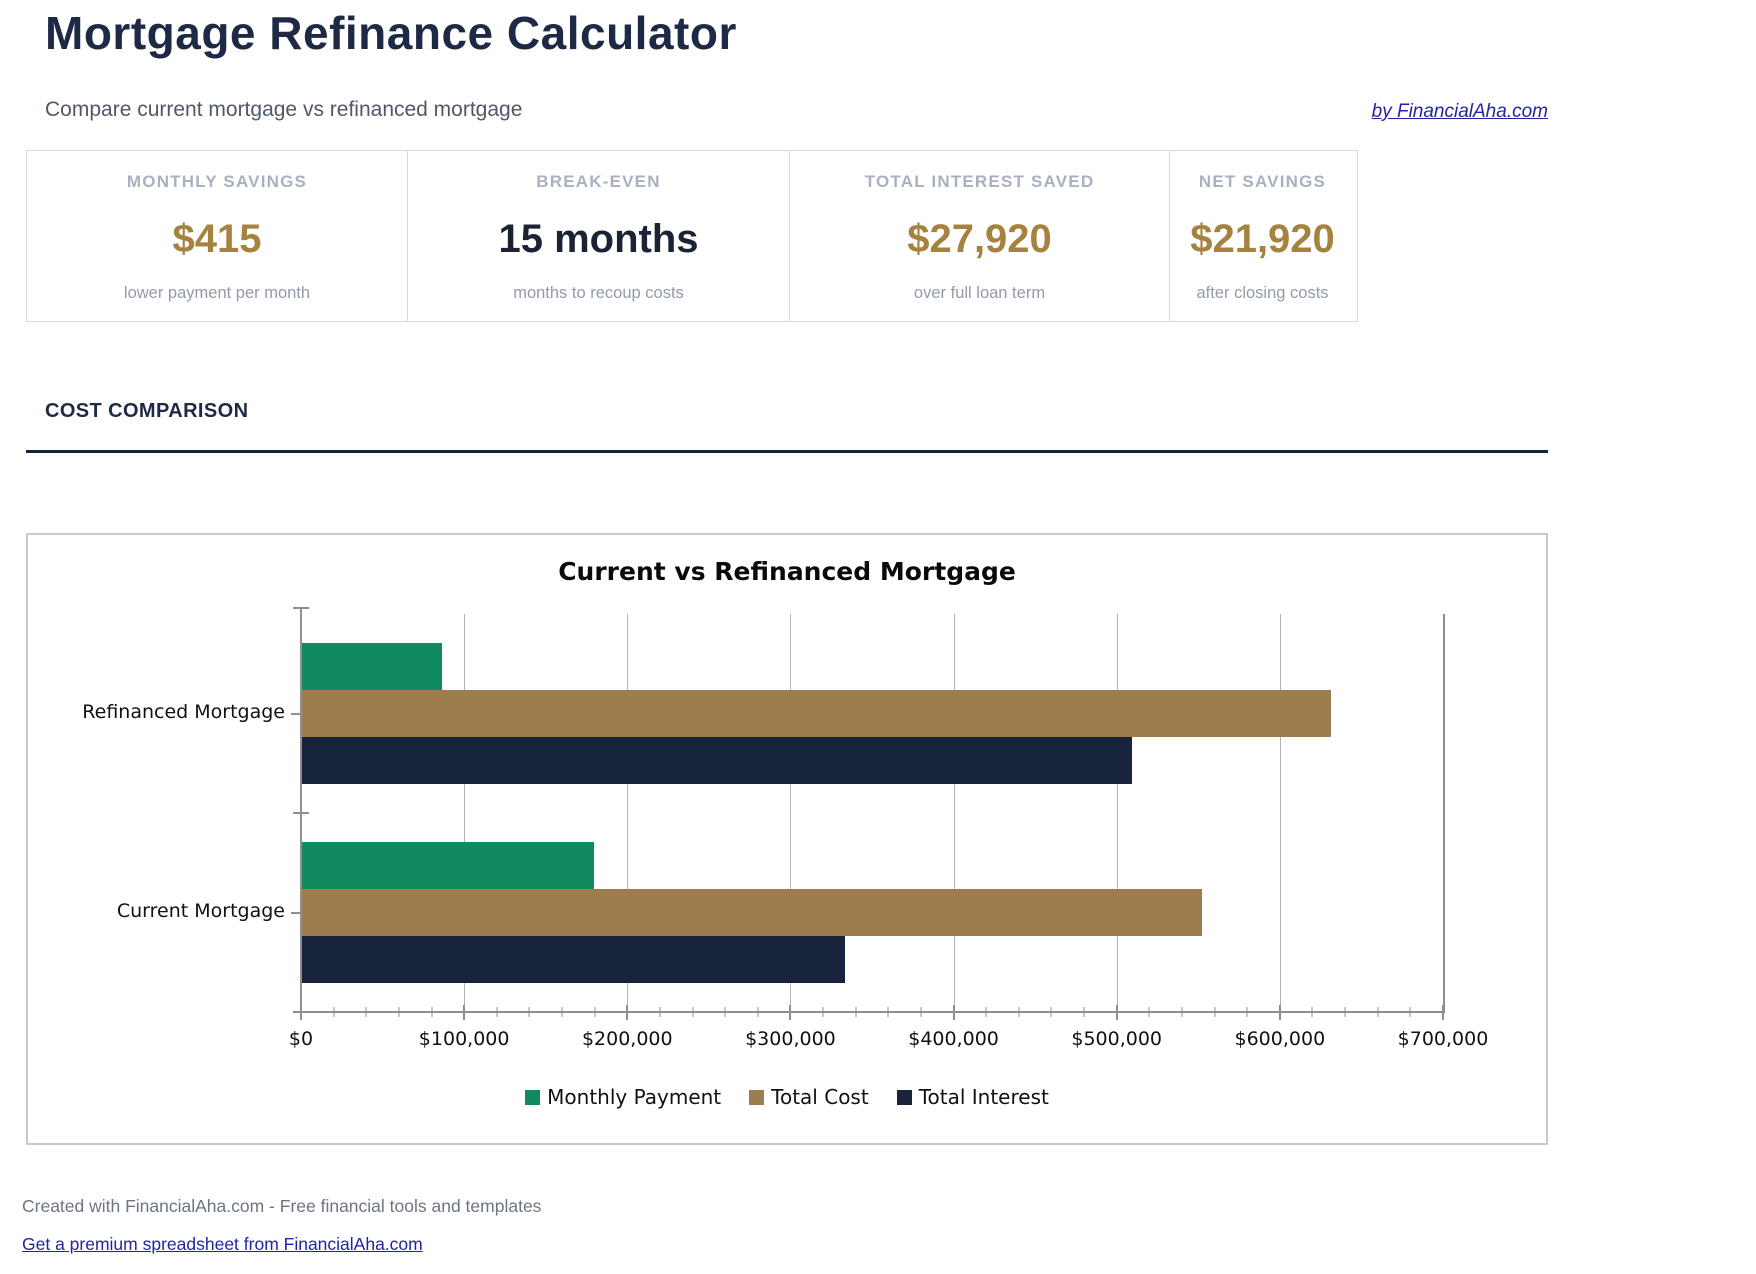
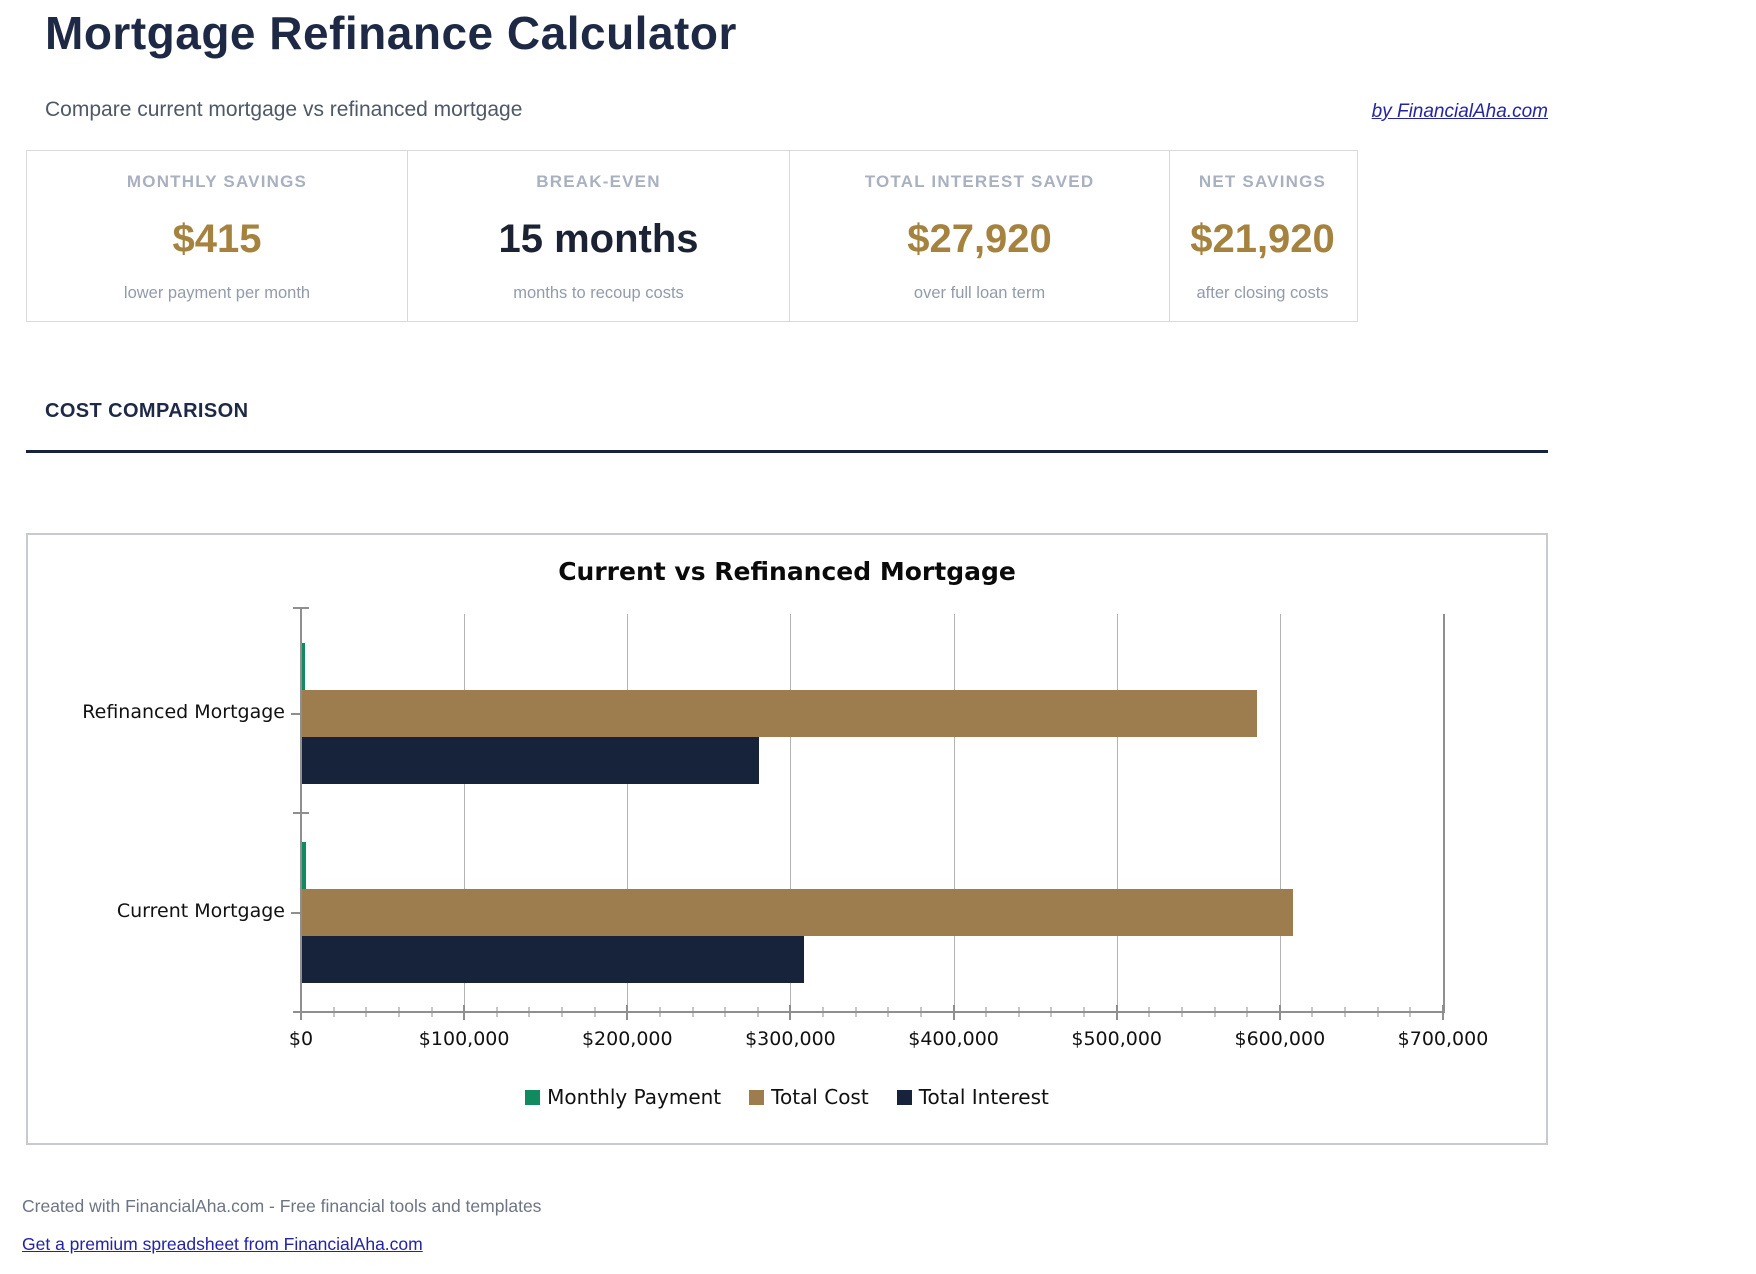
Monthly Payment/Refinanced Mortgage: $86000 -> $2000
Total Cost/Refinanced Mortgage: $631000 -> $586000
Total Interest/Refinanced Mortgage: $509000 -> $280000
Monthly Payment/Current Mortgage: $179000 -> $2000
Total Cost/Current Mortgage: $552000 -> $608000
Total Interest/Current Mortgage: $333000 -> $308000
